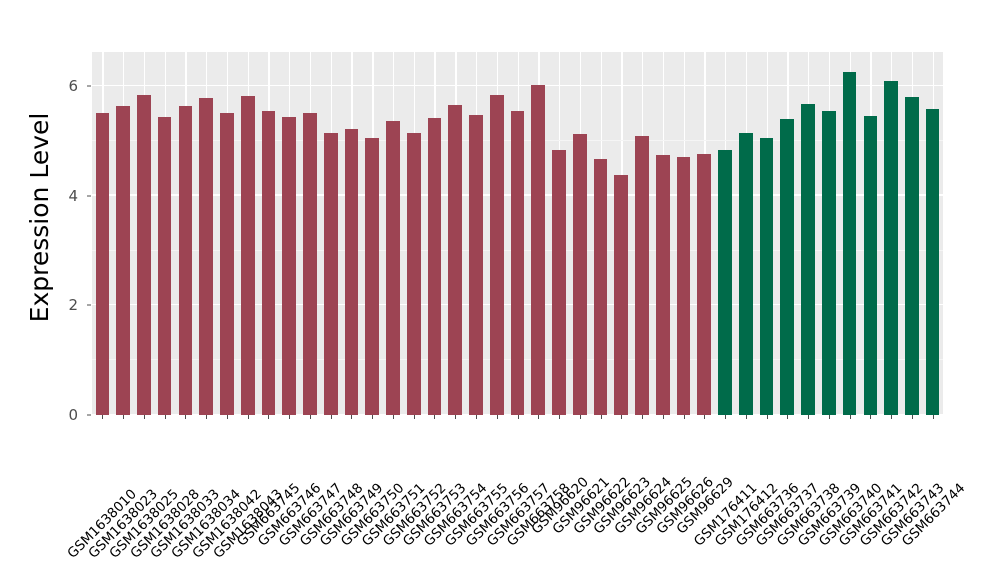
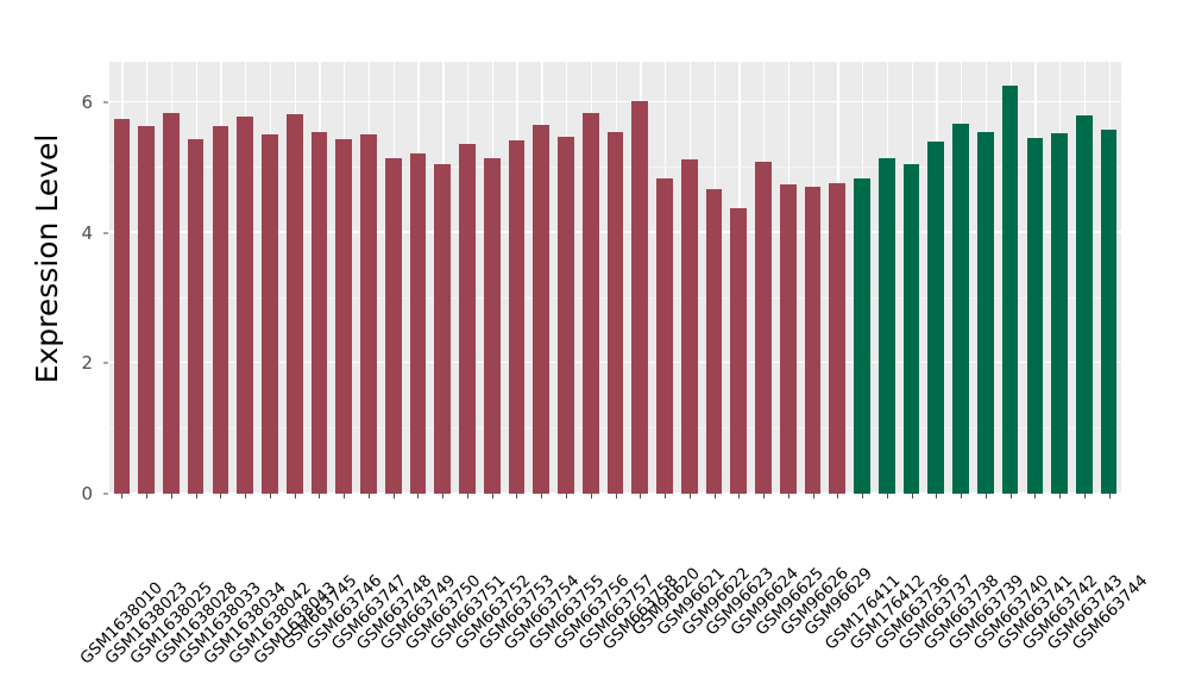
GSM1638010: 5.5 -> 5.7
GSM663742: 6.1 -> 5.5
